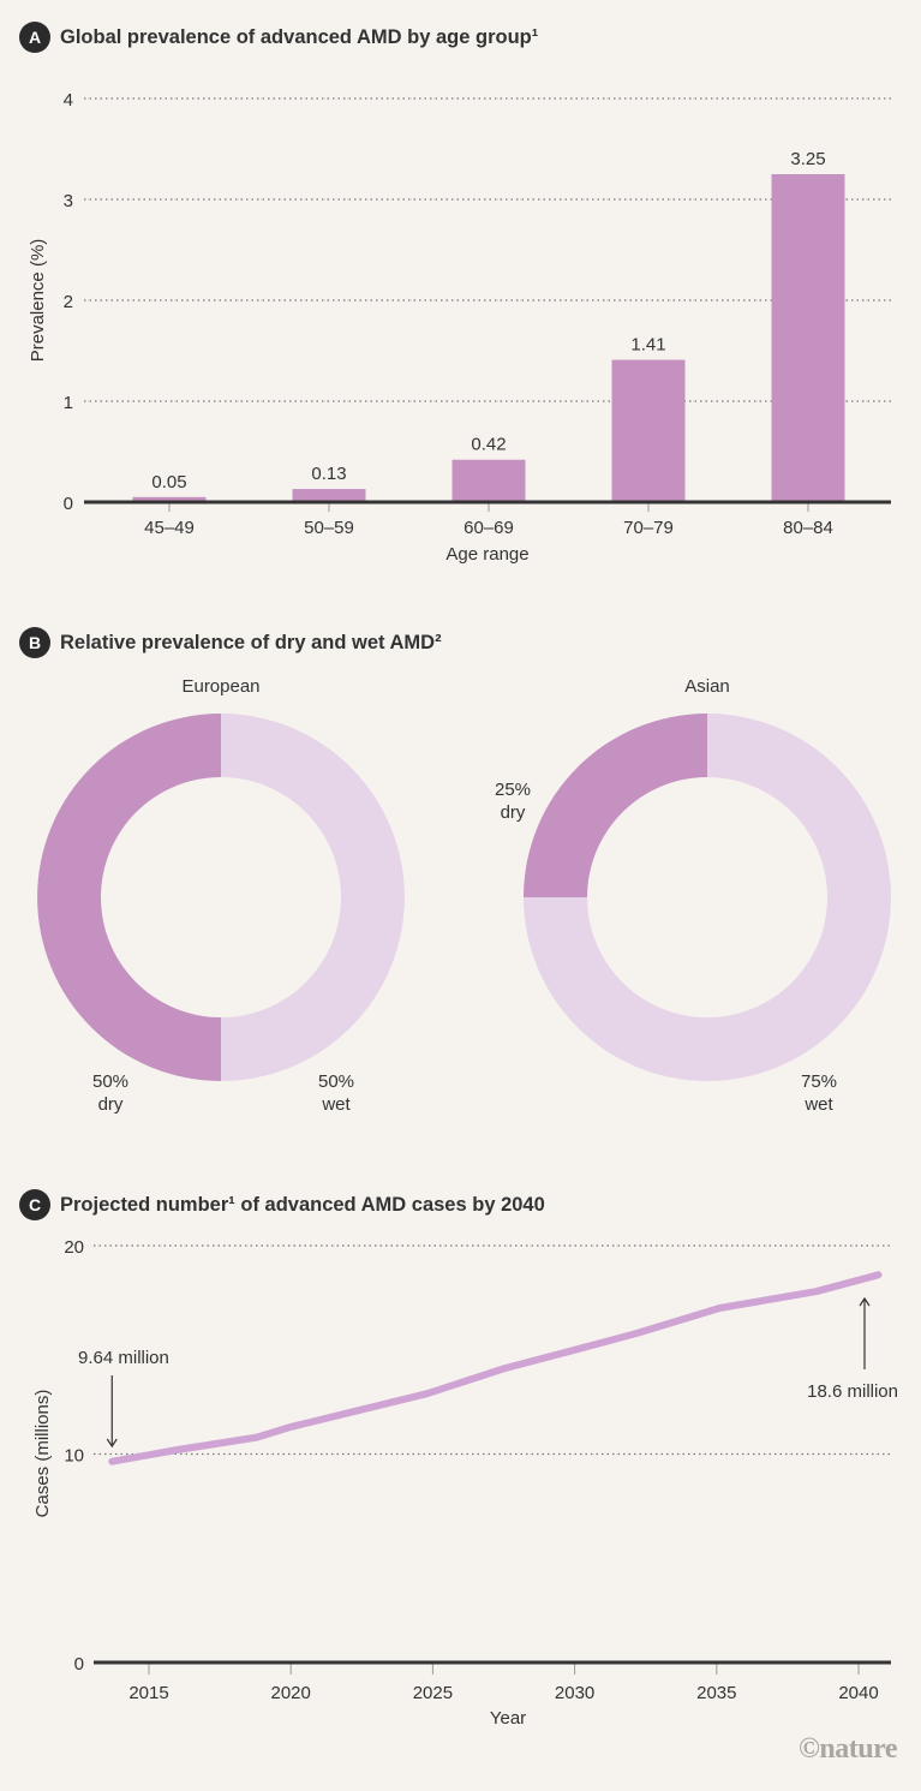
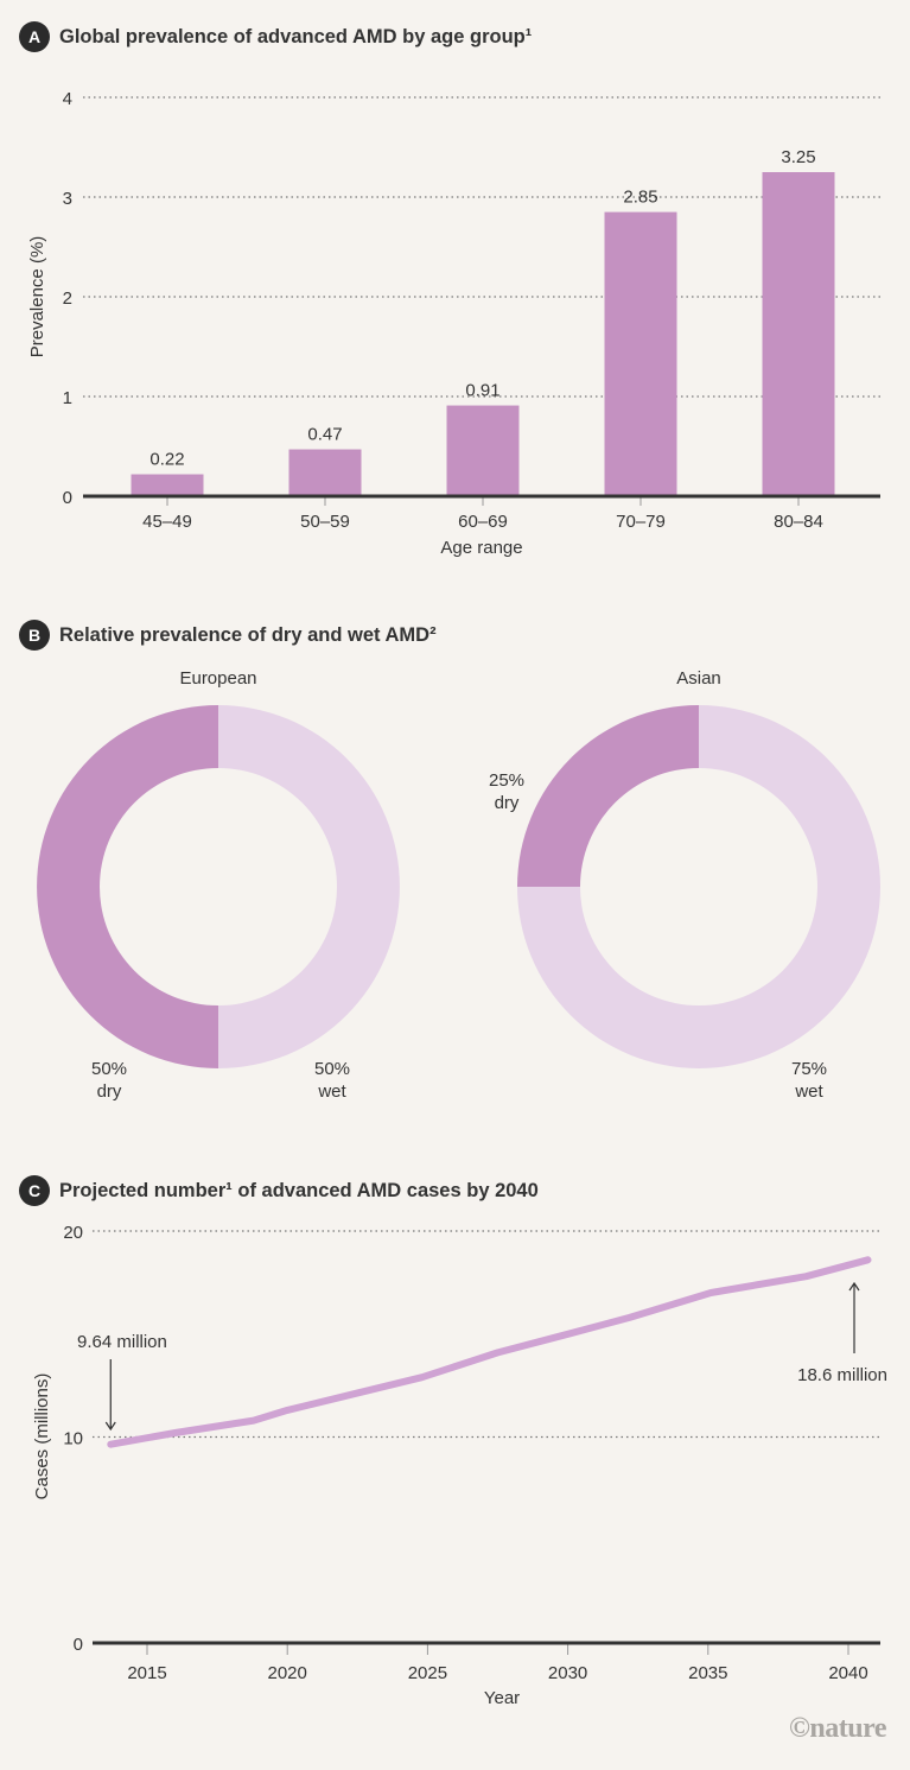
Global prevalence of advanced AMD by age group¹/45–49: 0.05 -> 0.22
Global prevalence of advanced AMD by age group¹/50–59: 0.13 -> 0.47
Global prevalence of advanced AMD by age group¹/60–69: 0.42 -> 0.91
Global prevalence of advanced AMD by age group¹/70–79: 1.41 -> 2.85
